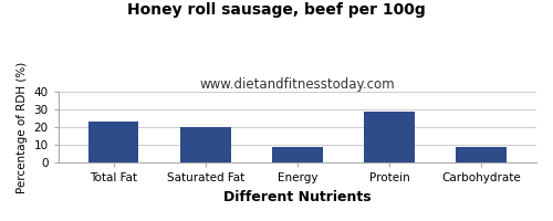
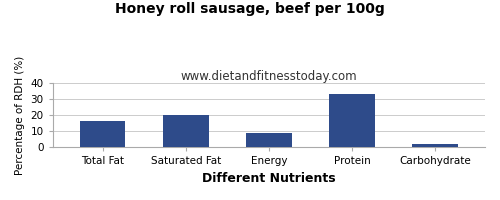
Total Fat: 23 -> 16
Protein: 29 -> 33
Carbohydrate: 9 -> 2
